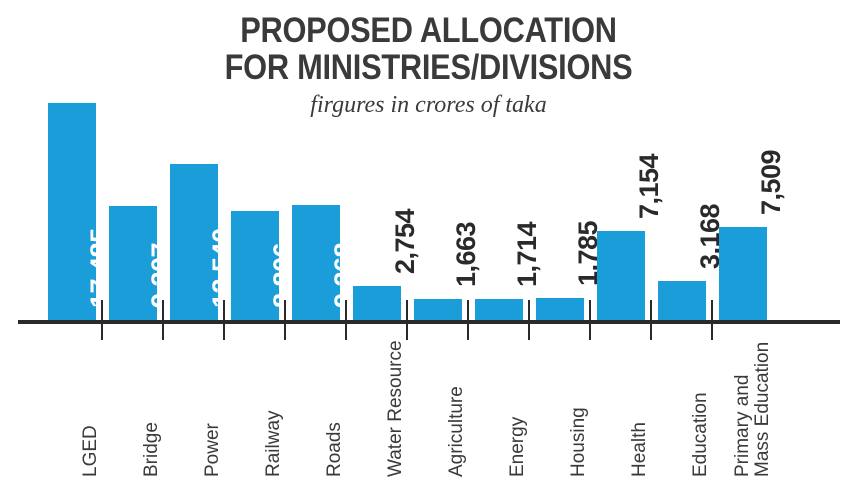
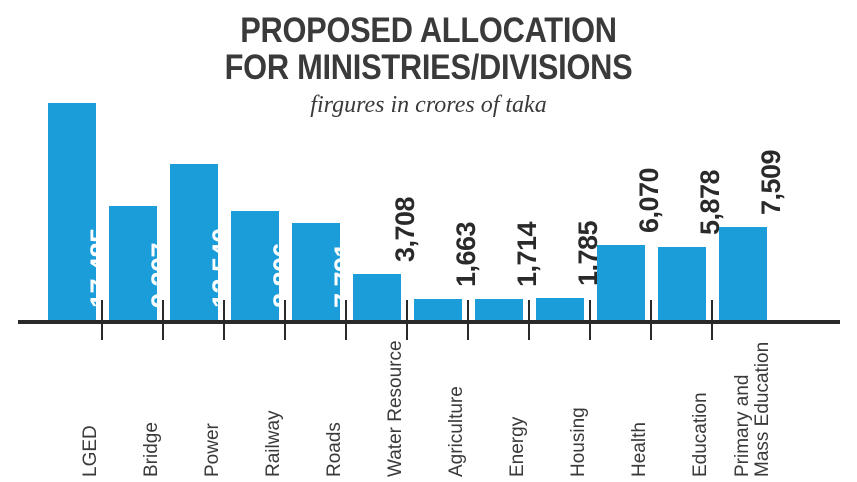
Roads: 9,268 -> 7,791
Water Resource: 2,754 -> 3,708
Health: 7,154 -> 6,070
Education: 3,168 -> 5,878
